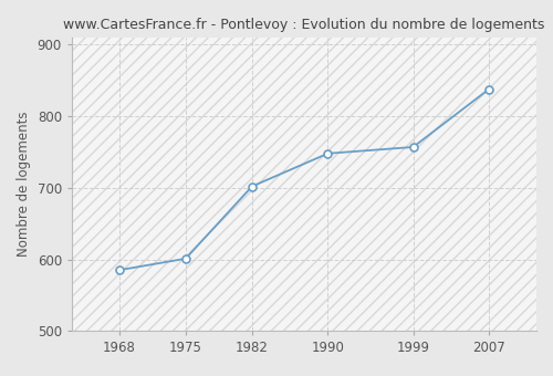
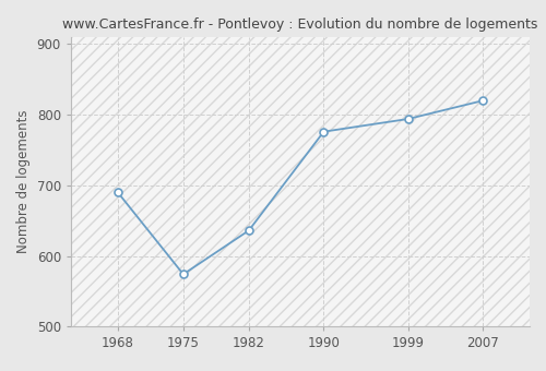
1968: 585 -> 690
1975: 601 -> 574
1982: 702 -> 636
1990: 748 -> 776
1999: 757 -> 794
2007: 838 -> 820
